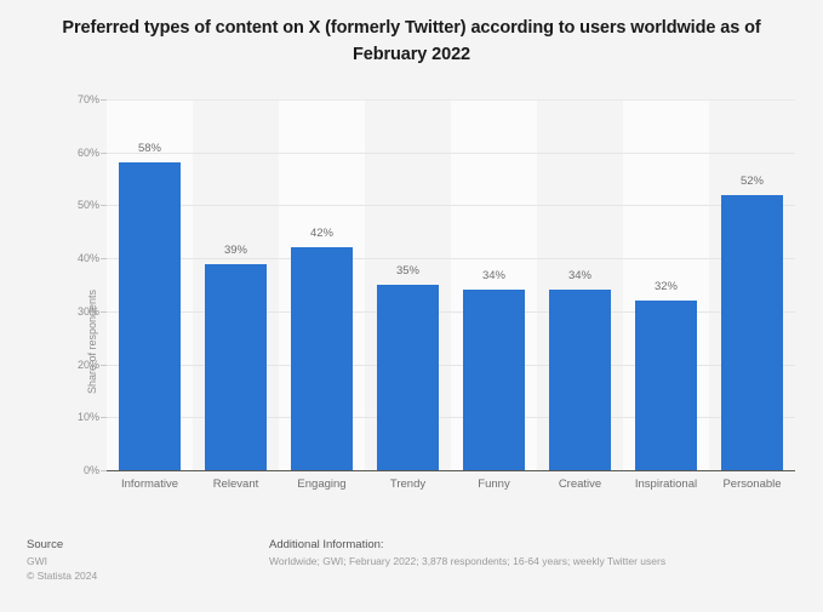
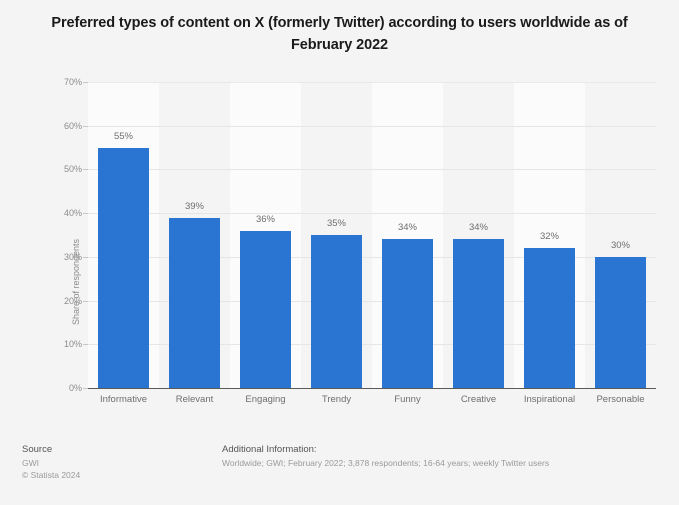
Informative: 58% -> 55%
Engaging: 42% -> 36%
Personable: 52% -> 30%
